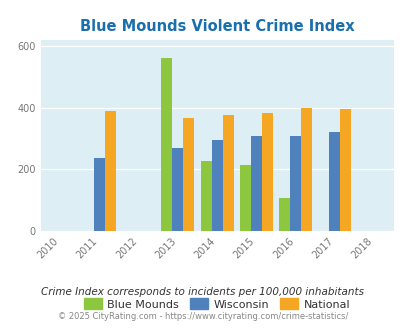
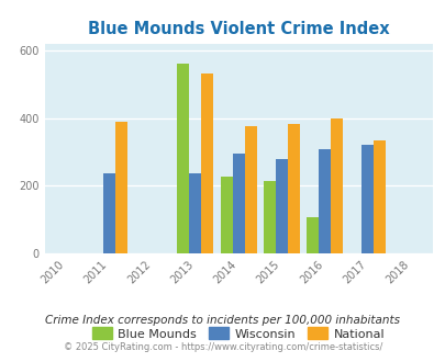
Wisconsin/2013: 270 -> 235
National/2013: 365 -> 530
Wisconsin/2015: 308 -> 280
National/2017: 395 -> 335
